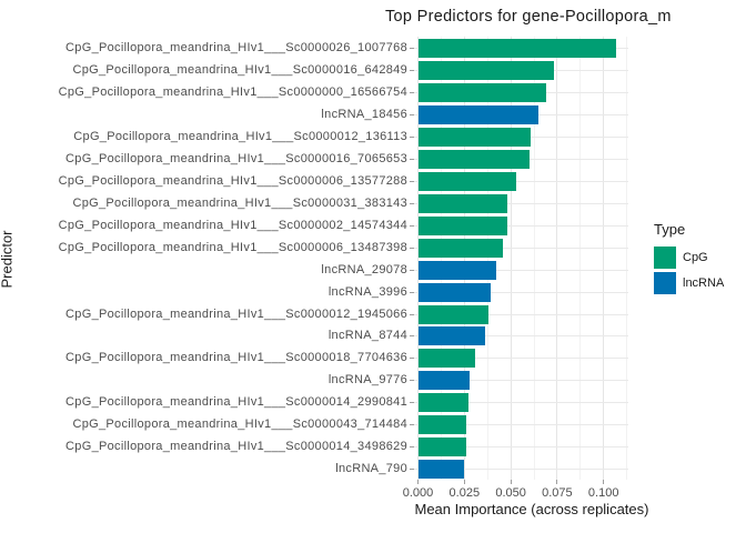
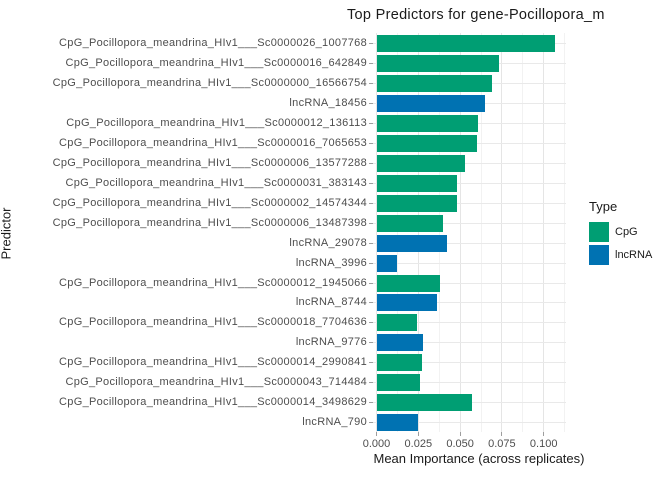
CpG_Pocillopora_meandrina_HIv1___Sc0000006_13487398: 0.046 -> 0.040
lncRNA_3996: 0.039 -> 0.012
CpG_Pocillopora_meandrina_HIv1___Sc0000018_7704636: 0.031 -> 0.024
CpG_Pocillopora_meandrina_HIv1___Sc0000014_3498629: 0.026 -> 0.057
